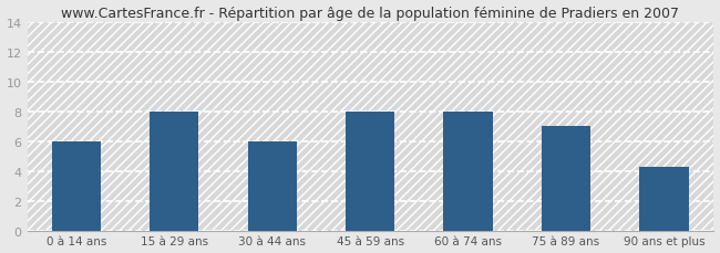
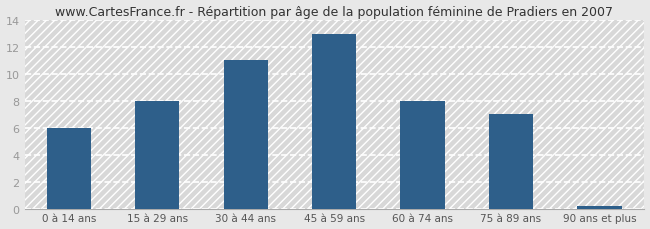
30 à 44 ans: 6.0 -> 11.0
45 à 59 ans: 8.0 -> 13.0
90 ans et plus: 4.3 -> 0.2
